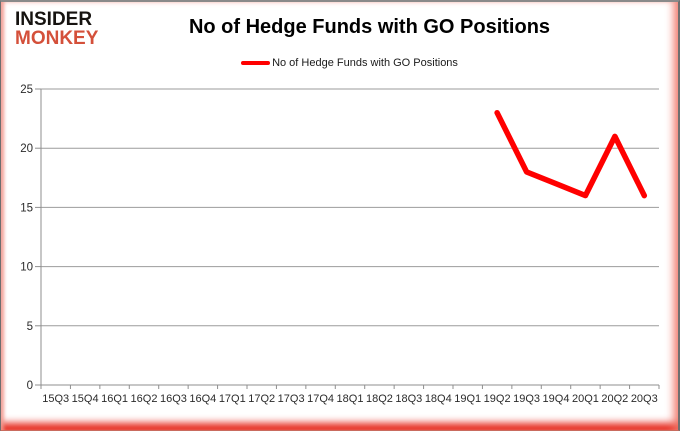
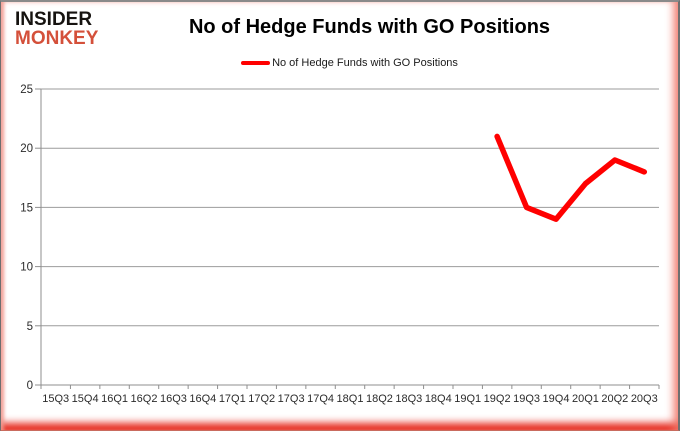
19Q2: 23 -> 21
19Q3: 18 -> 15
19Q4: 17 -> 14
20Q1: 16 -> 17
20Q2: 21 -> 19
20Q3: 16 -> 18
